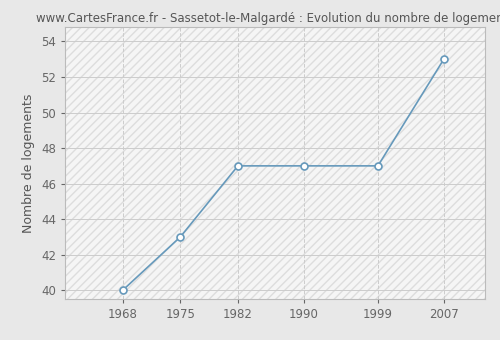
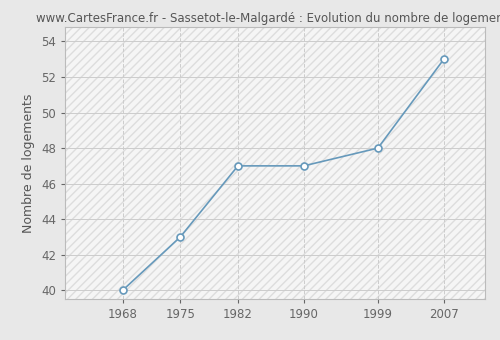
1999: 47 -> 48
